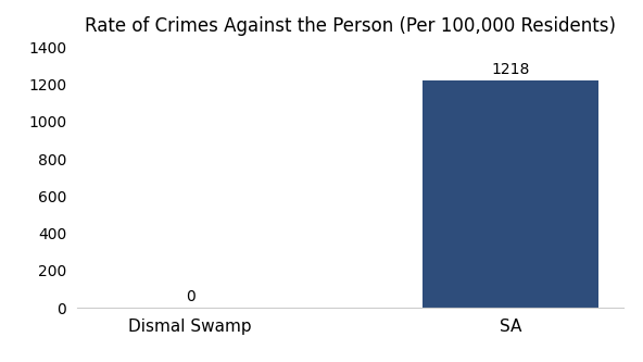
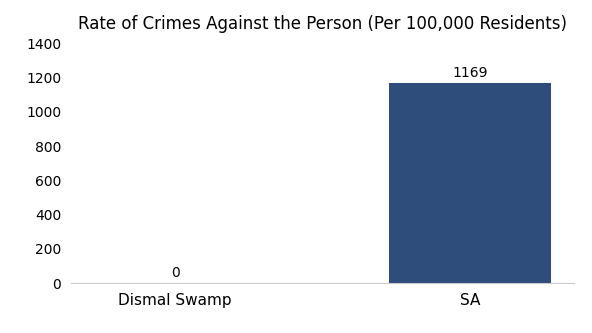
SA: 1218 -> 1169
